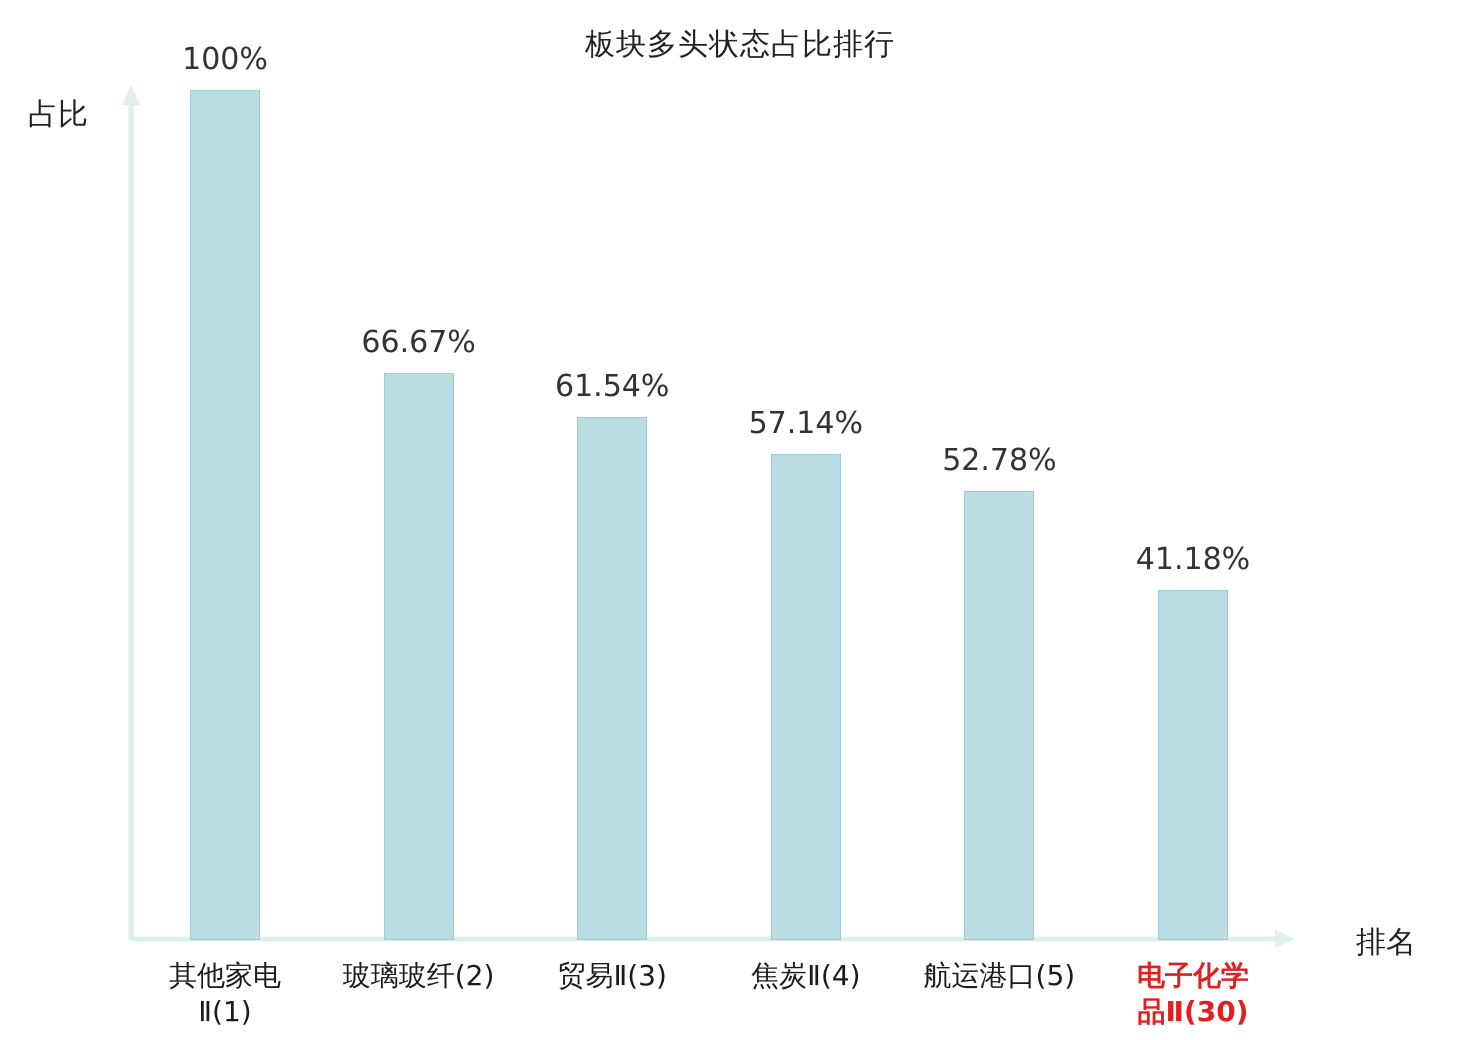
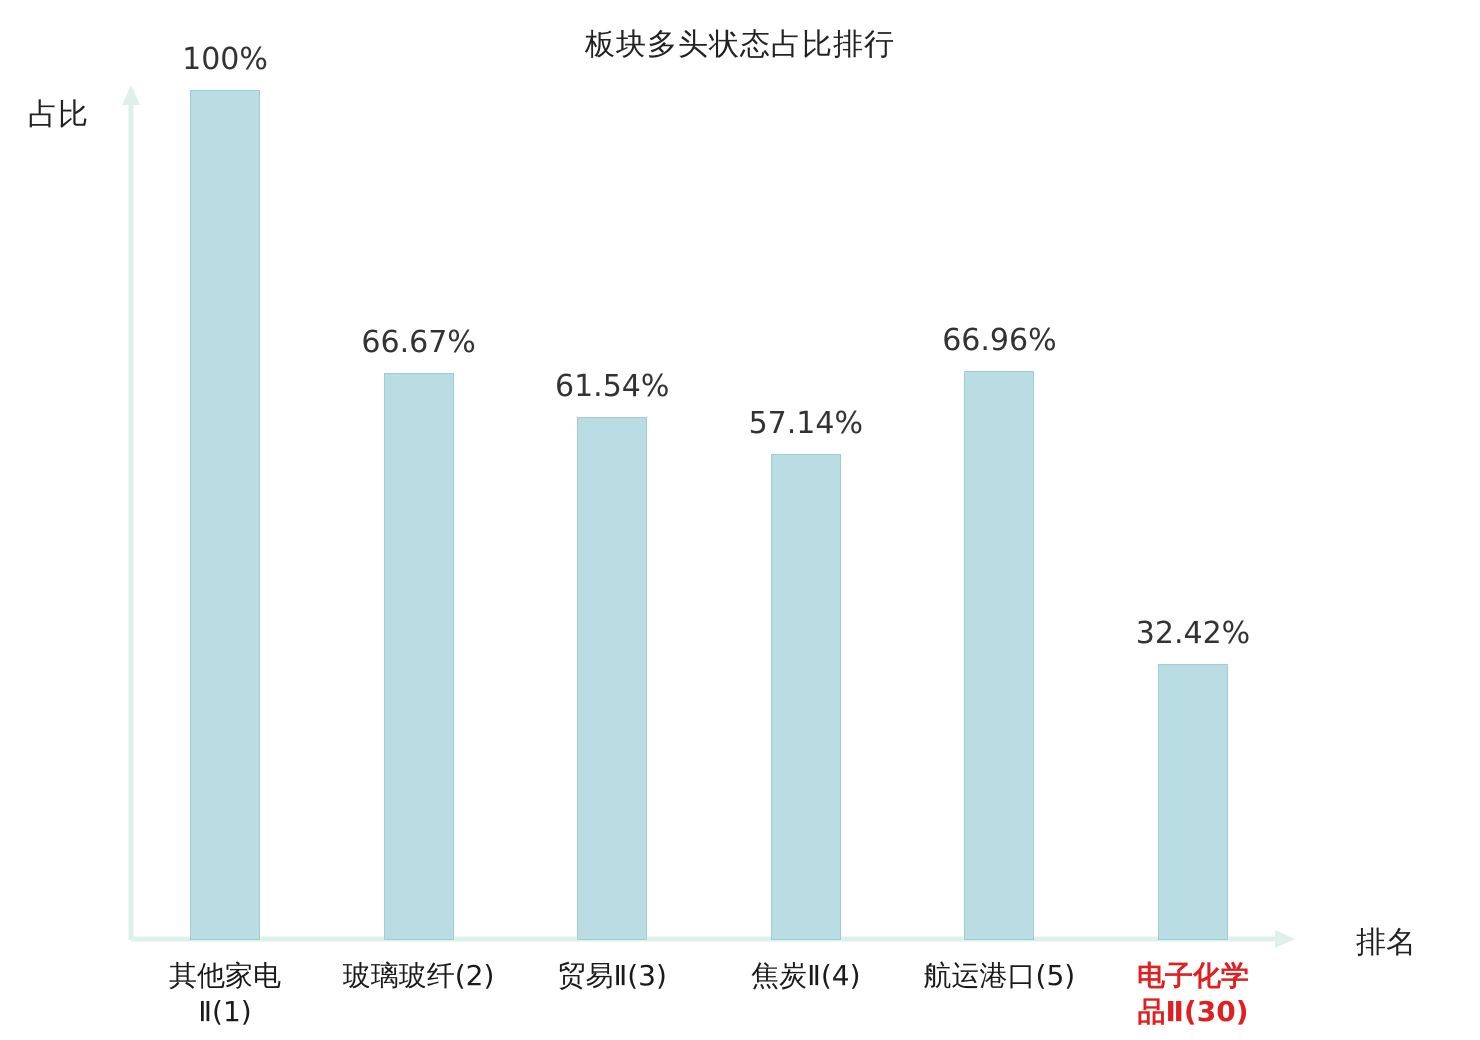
航运港口(5): 52.78% -> 66.96%
电子化学 品Ⅱ(30): 41.18% -> 32.42%
